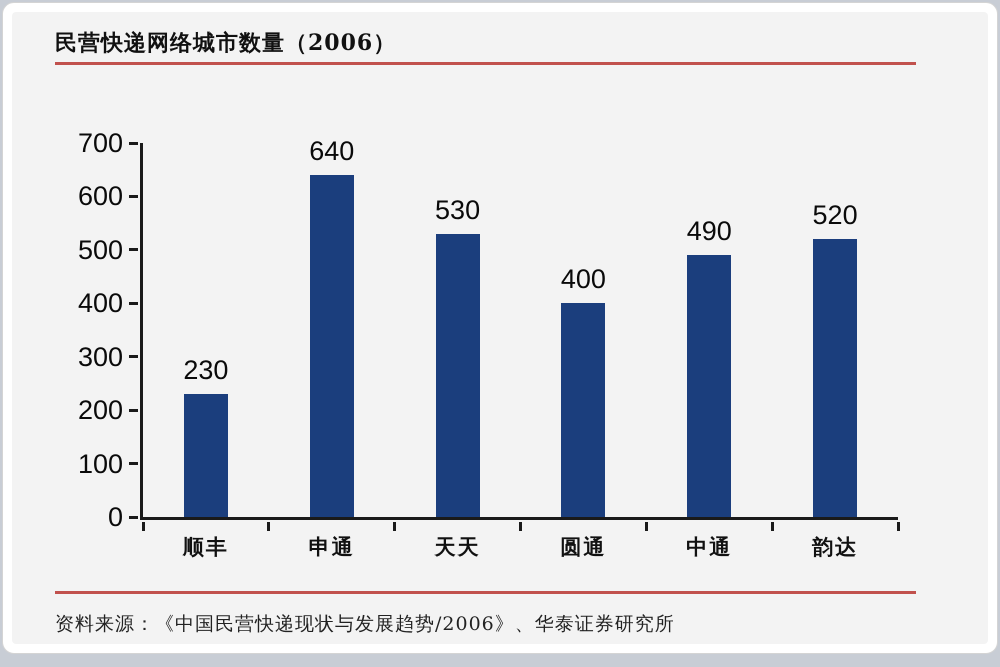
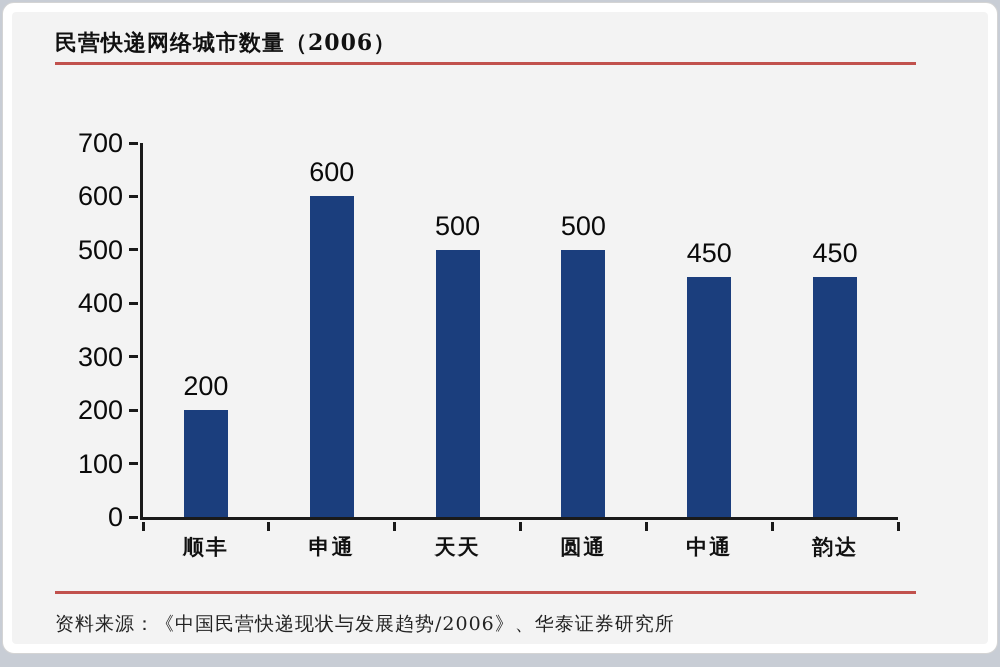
顺丰: 230 -> 200
申通: 640 -> 600
天天: 530 -> 500
圆通: 400 -> 500
中通: 490 -> 450
韵达: 520 -> 450
